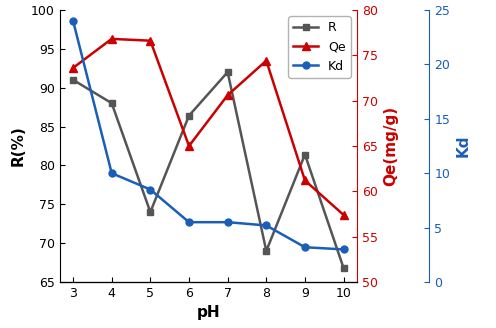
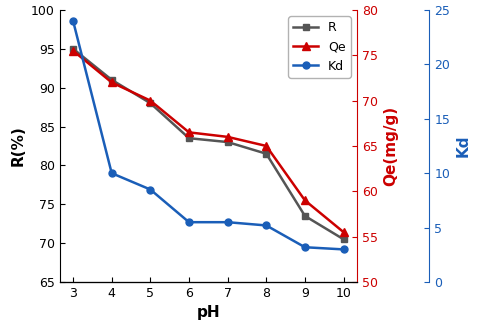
R/3: 91.0 -> 95.0
Qe/3: 73.6 -> 75.5
R/4: 88.0 -> 91.0
Qe/4: 76.8 -> 72.0
R/5: 74.0 -> 88.0
Qe/5: 76.6 -> 70.0
R/6: 86.4 -> 83.5
Qe/6: 65.0 -> 66.5
R/7: 92.0 -> 83.0
Qe/7: 70.6 -> 66.0
R/8: 69.0 -> 81.5
Qe/8: 74.4 -> 65.0
R/9: 81.4 -> 73.5
Qe/9: 61.2 -> 59.0
R/10: 66.8 -> 70.5
Qe/10: 57.4 -> 55.5
